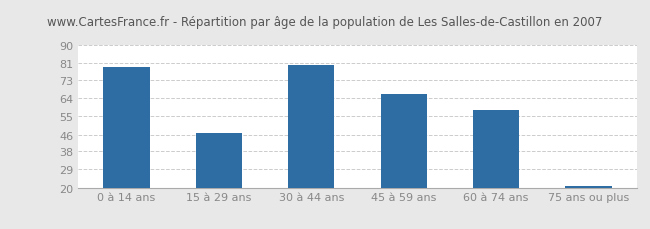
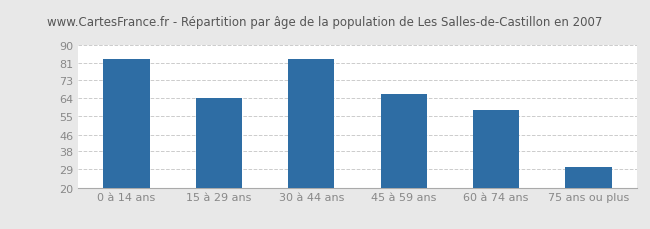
0 à 14 ans: 79 -> 83
15 à 29 ans: 47 -> 64
30 à 44 ans: 80 -> 83
75 ans ou plus: 21 -> 30
